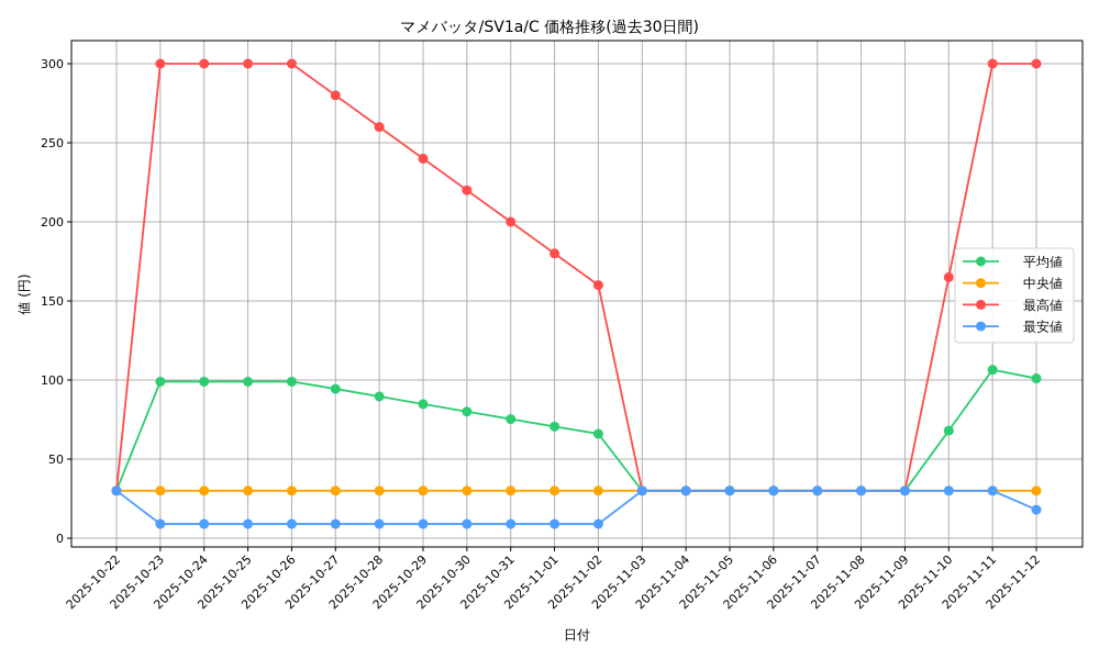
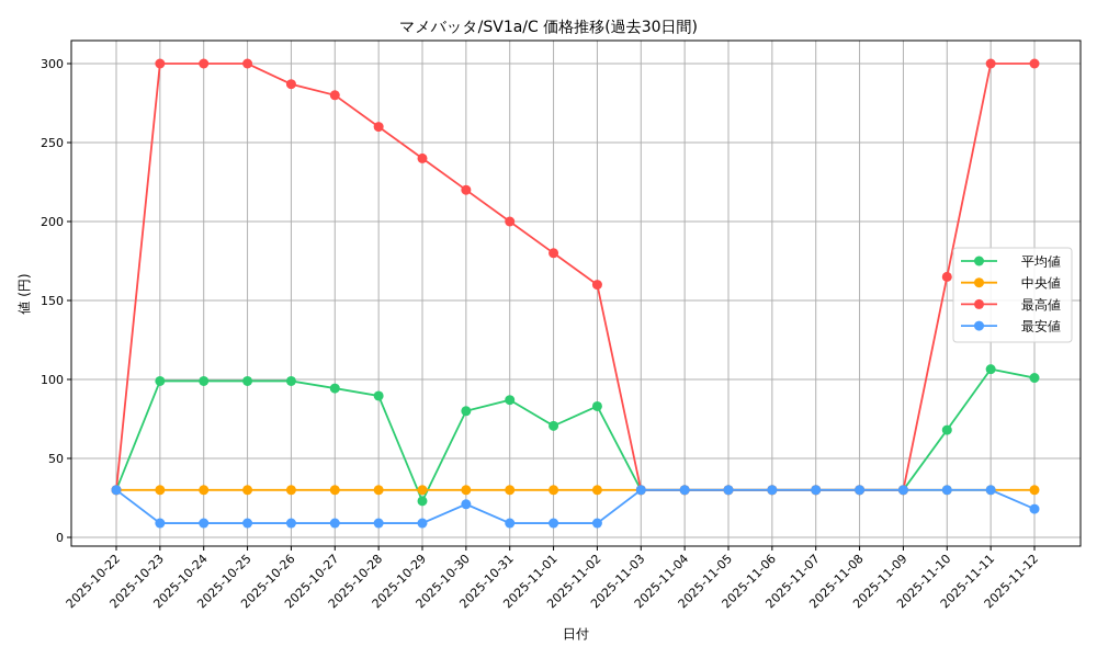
最高値/2025-10-26: 300 -> 287
平均値/2025-10-29: 85 -> 23
最安値/2025-10-30: 9 -> 21
平均値/2025-10-31: 75 -> 87
平均値/2025-11-02: 66 -> 83
